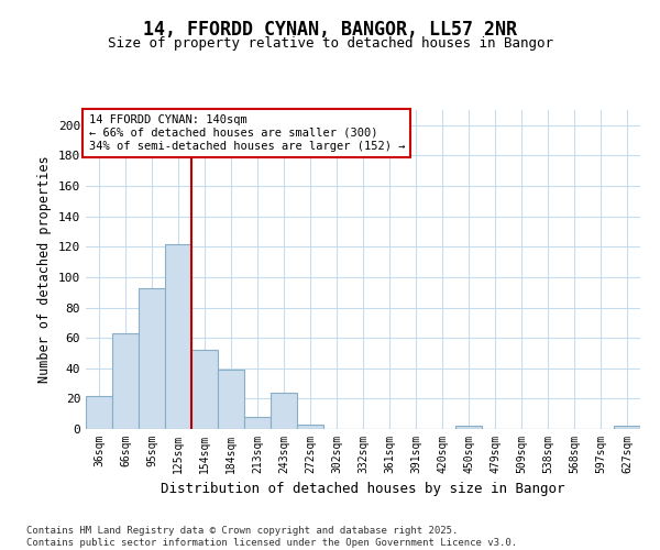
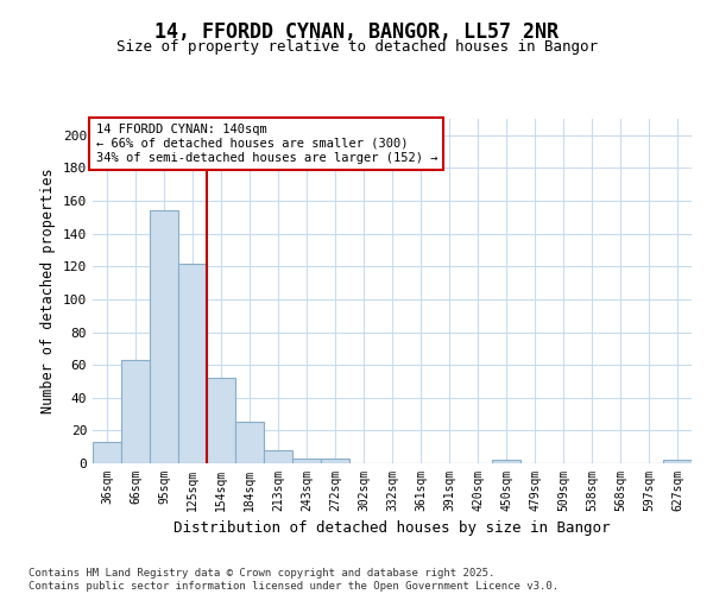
36sqm: 22 -> 13
95sqm: 93 -> 154
184sqm: 39 -> 25
243sqm: 24 -> 3
